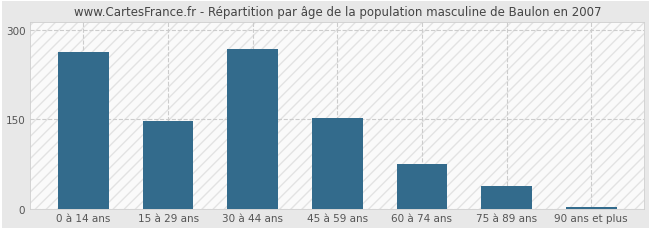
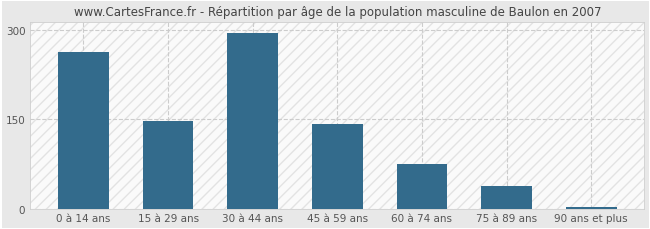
30 à 44 ans: 268 -> 296
45 à 59 ans: 152 -> 142
